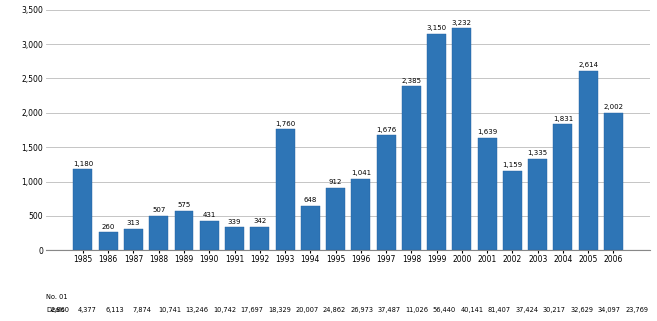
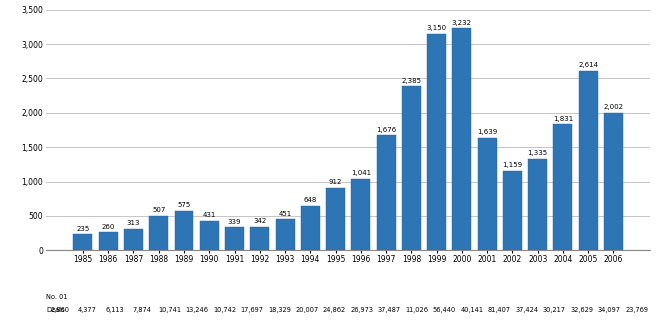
1985: 1,180 -> 240
1993: 1,760 -> 450
